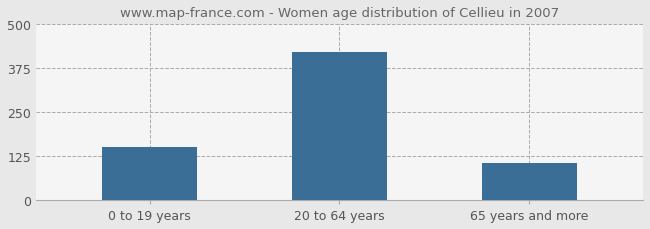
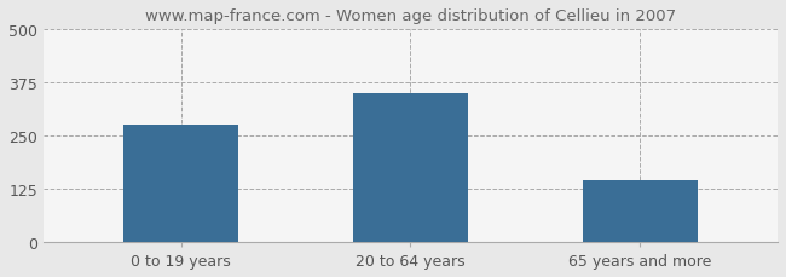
0 to 19 years: 150 -> 275
20 to 64 years: 420 -> 350
65 years and more: 105 -> 145
